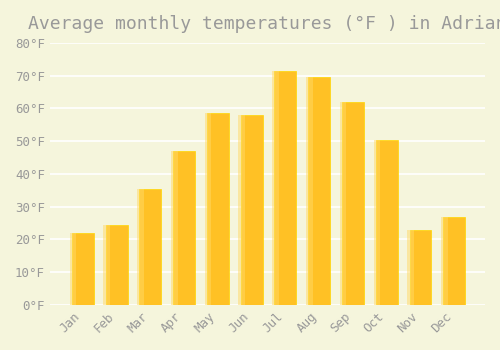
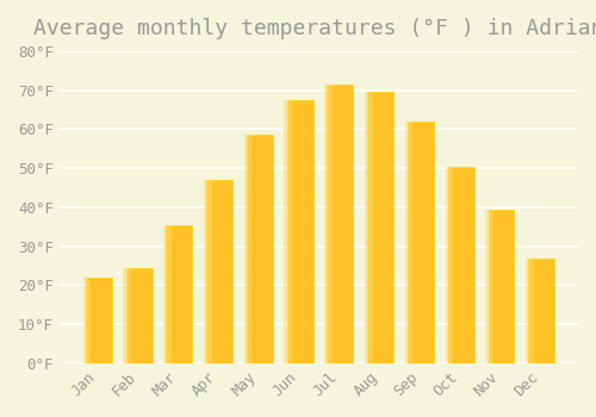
Jun: 58.0°F -> 67.5°F
Nov: 23.0°F -> 39.5°F
